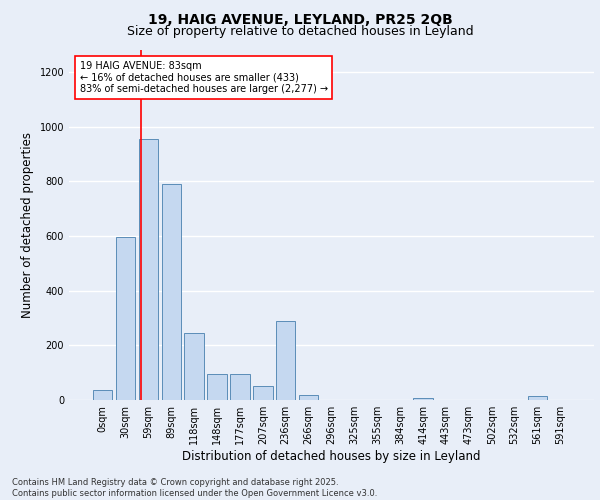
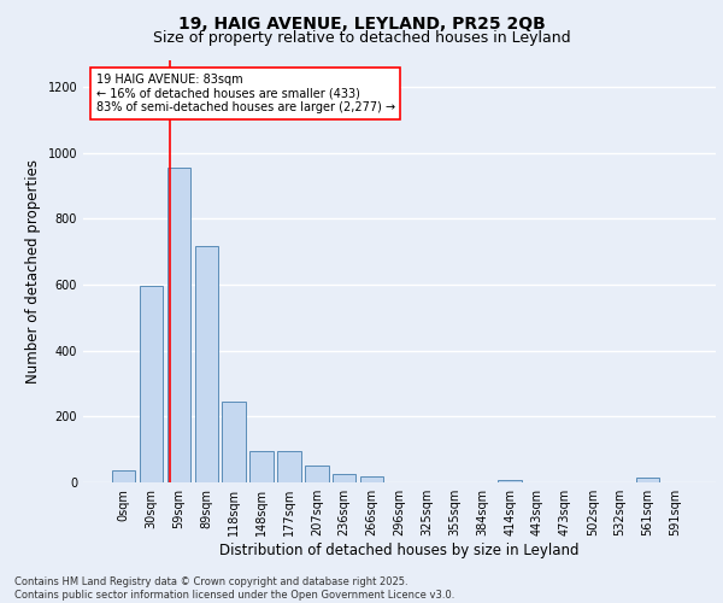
89sqm: 790 -> 715
236sqm: 290 -> 27
